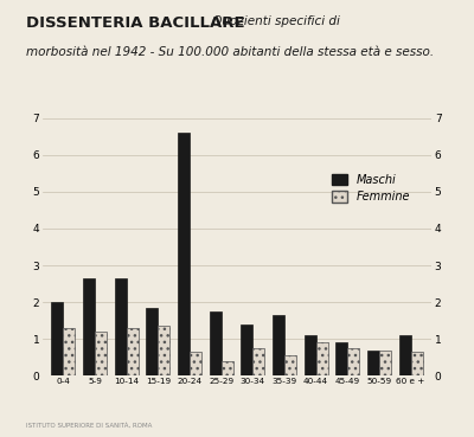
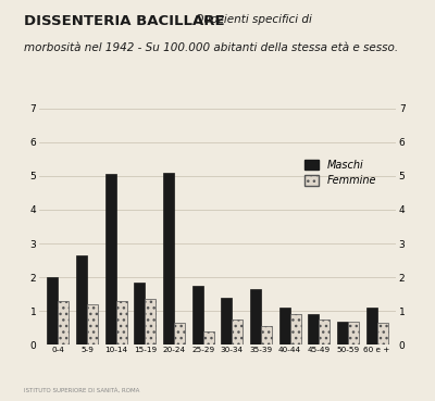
Maschi/10-14: 2.65 -> 5.05
Maschi/20-24: 6.60 -> 5.10
